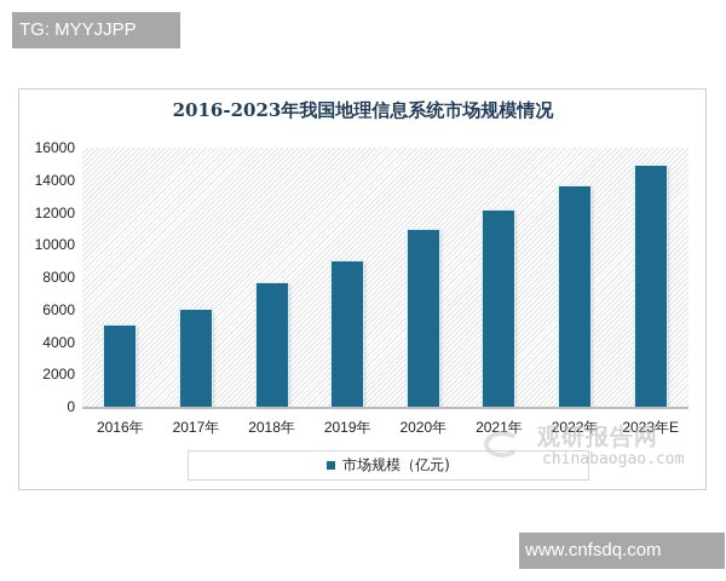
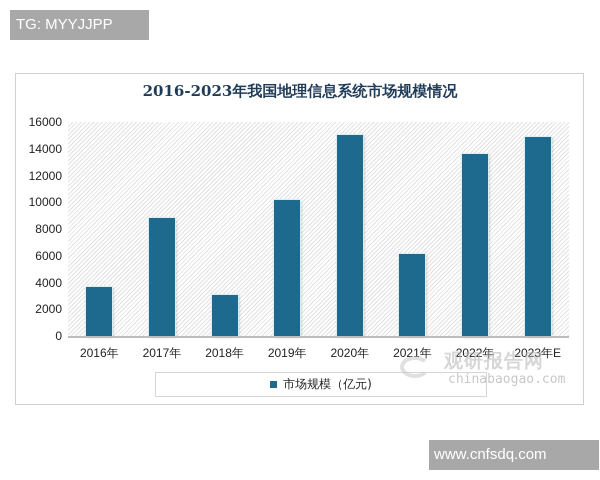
2016年: 5000 -> 3700
2017年: 6000 -> 8800
2018年: 7600 -> 3100
2019年: 9000 -> 10200
2020年: 10900 -> 15000
2021年: 12100 -> 6100
